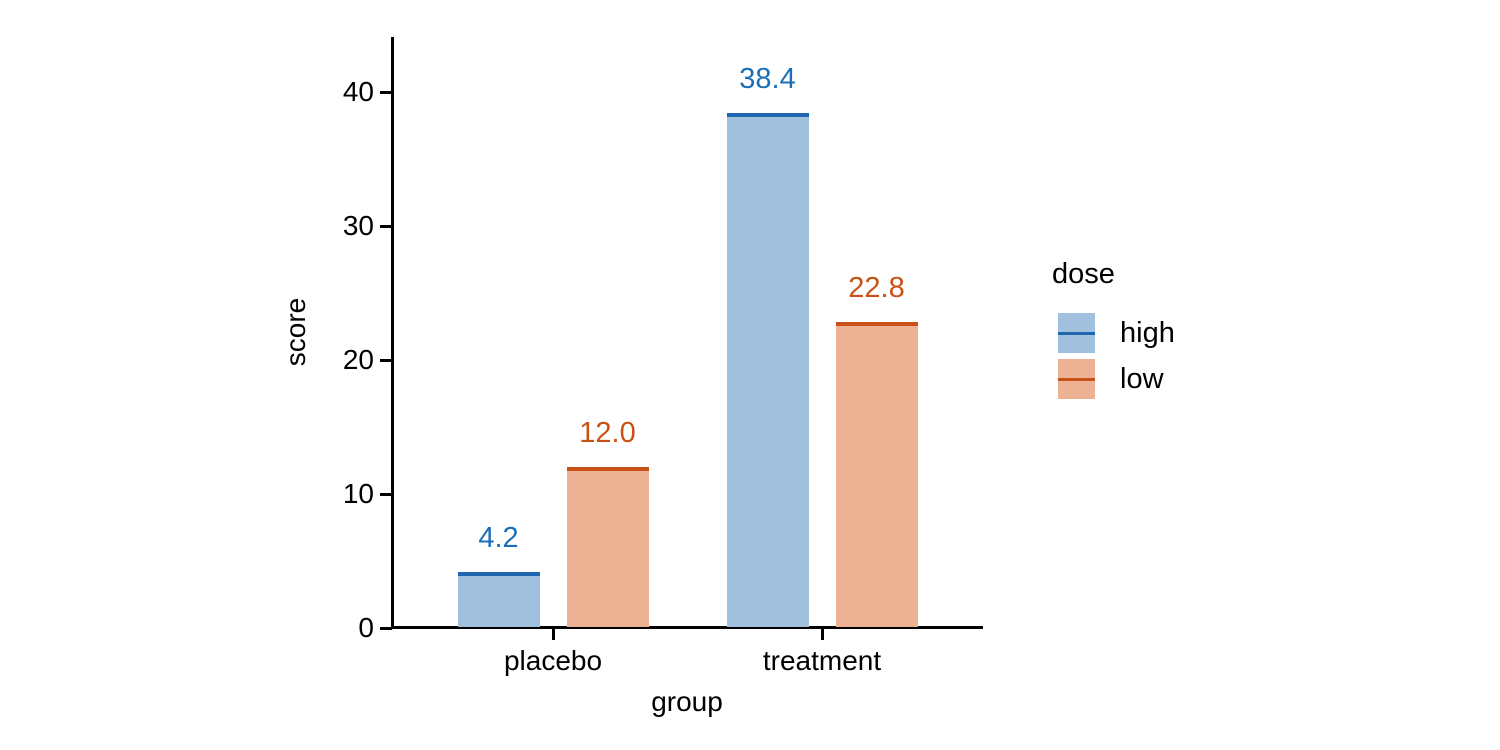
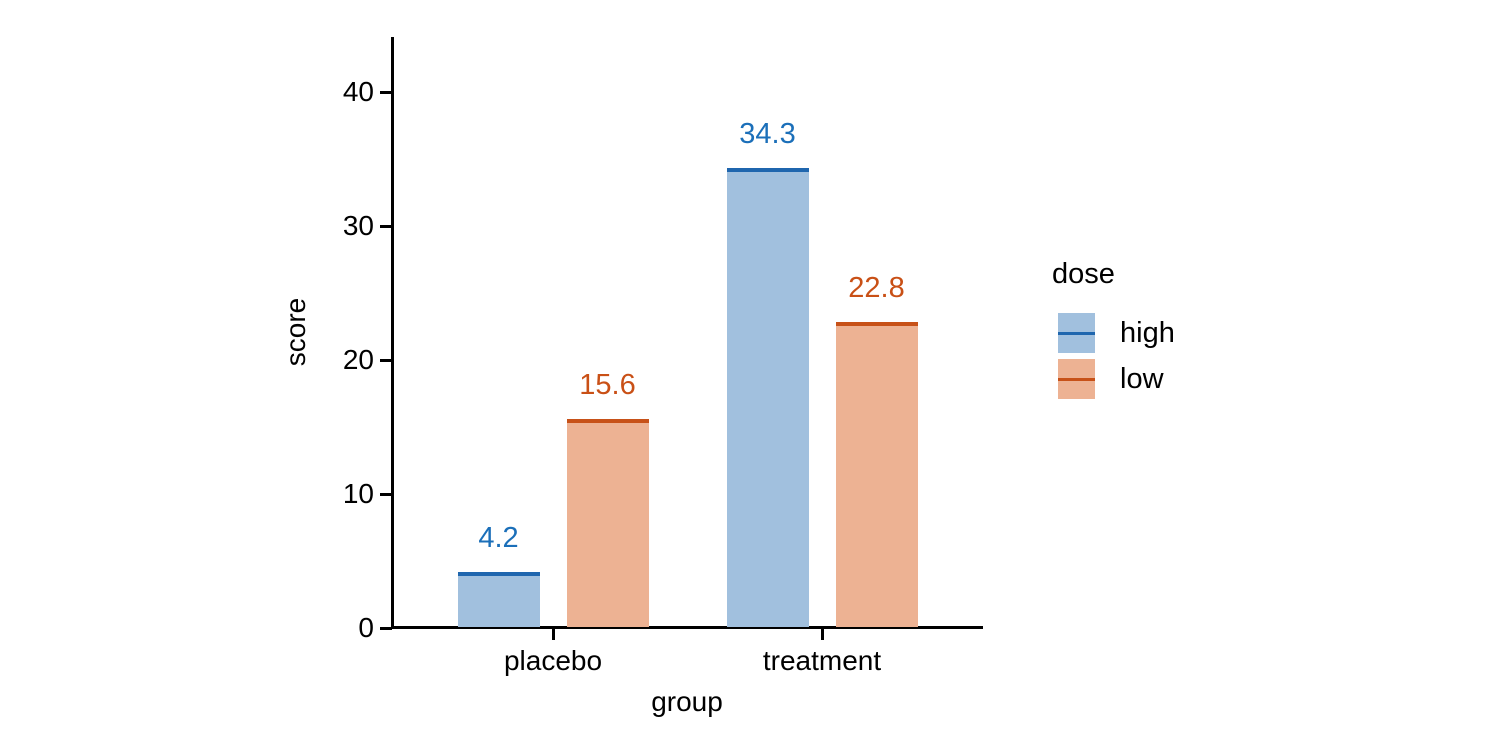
low/placebo: 12.0 -> 15.6
high/treatment: 38.4 -> 34.3
